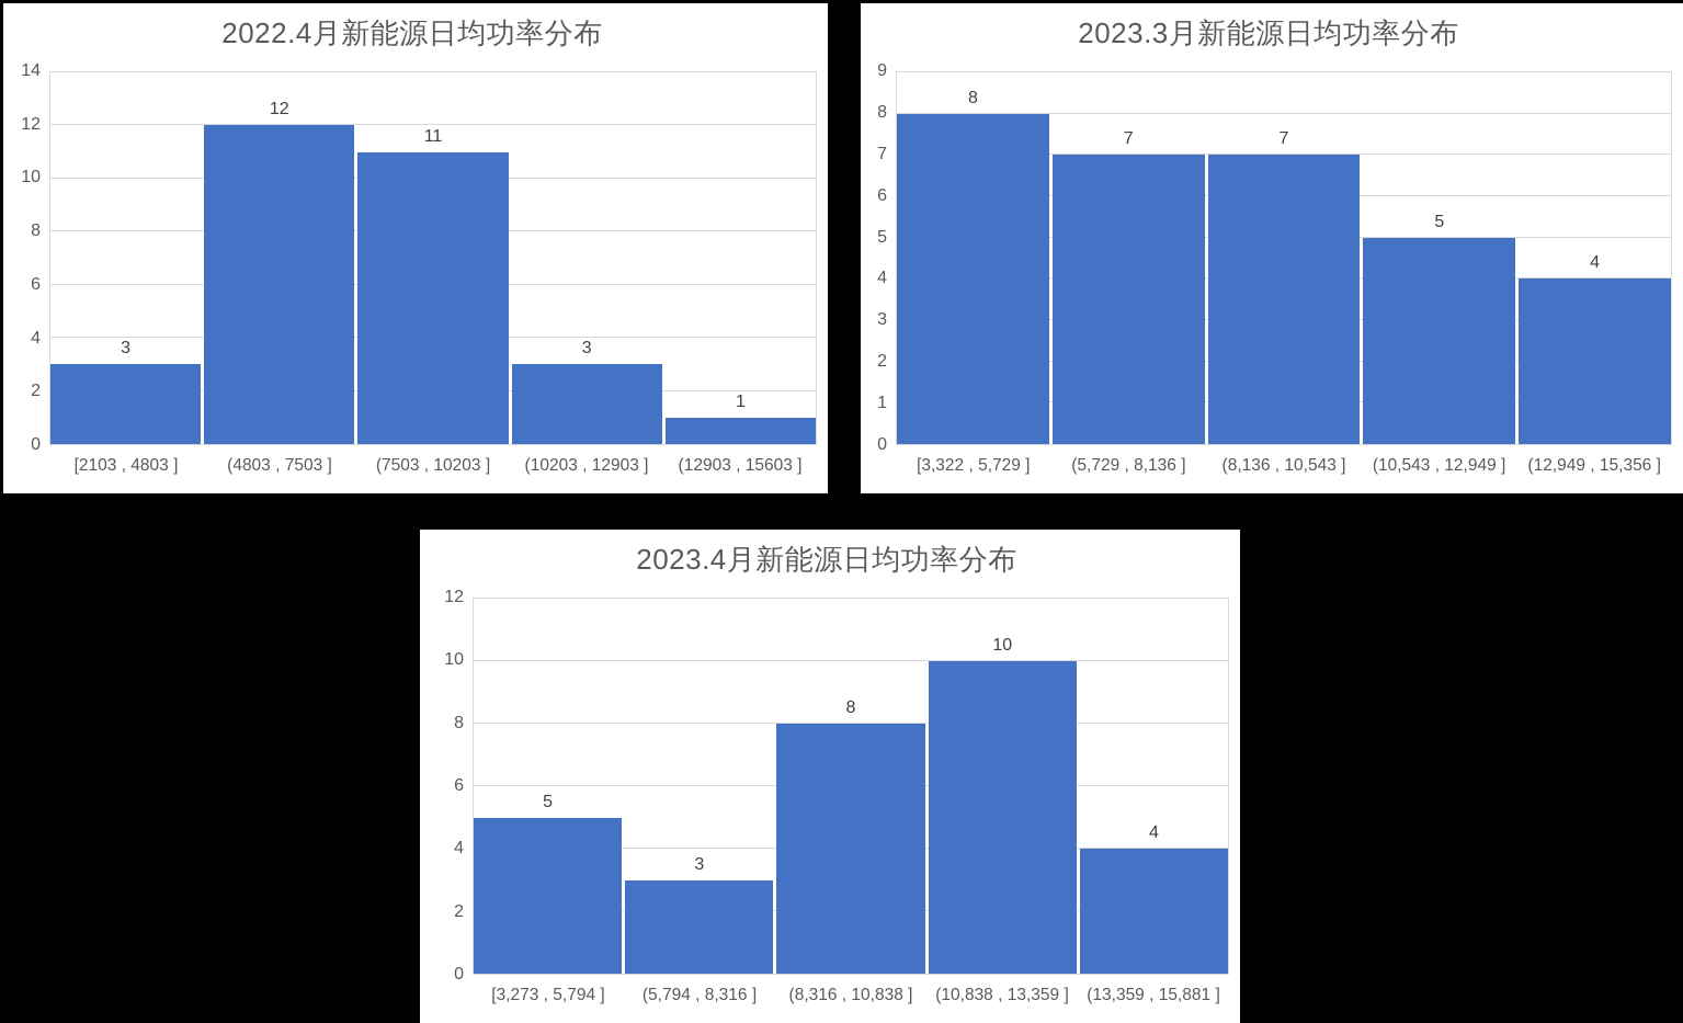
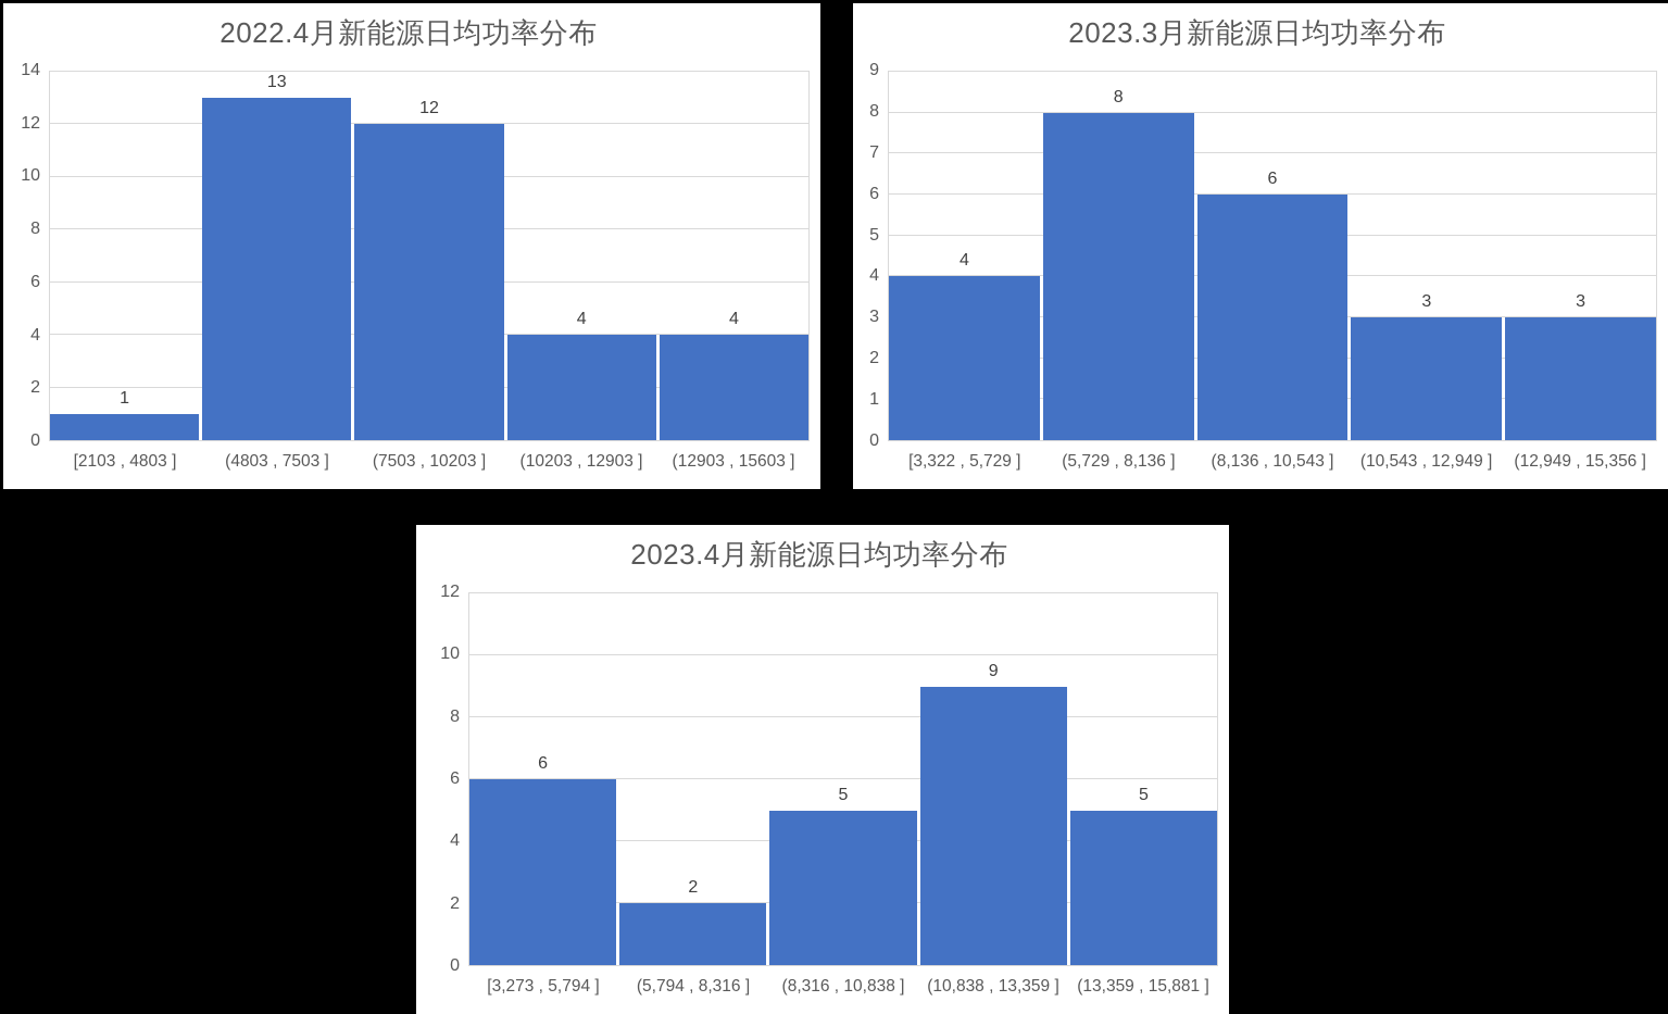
2022.4月新能源日均功率分布/[2103 , 4803 ]: 3 -> 1
2022.4月新能源日均功率分布/(4803 , 7503 ]: 12 -> 13
2022.4月新能源日均功率分布/(7503 , 10203 ]: 11 -> 12
2022.4月新能源日均功率分布/(10203 , 12903 ]: 3 -> 4
2022.4月新能源日均功率分布/(12903 , 15603 ]: 1 -> 4
2023.3月新能源日均功率分布/[3,322 , 5,729 ]: 8 -> 4
2023.3月新能源日均功率分布/(5,729 , 8,136 ]: 7 -> 8
2023.3月新能源日均功率分布/(8,136 , 10,543 ]: 7 -> 6
2023.3月新能源日均功率分布/(10,543 , 12,949 ]: 5 -> 3
2023.3月新能源日均功率分布/(12,949 , 15,356 ]: 4 -> 3
2023.4月新能源日均功率分布/[3,273 , 5,794 ]: 5 -> 6
2023.4月新能源日均功率分布/(5,794 , 8,316 ]: 3 -> 2
2023.4月新能源日均功率分布/(8,316 , 10,838 ]: 8 -> 5
2023.4月新能源日均功率分布/(10,838 , 13,359 ]: 10 -> 9
2023.4月新能源日均功率分布/(13,359 , 15,881 ]: 4 -> 5
